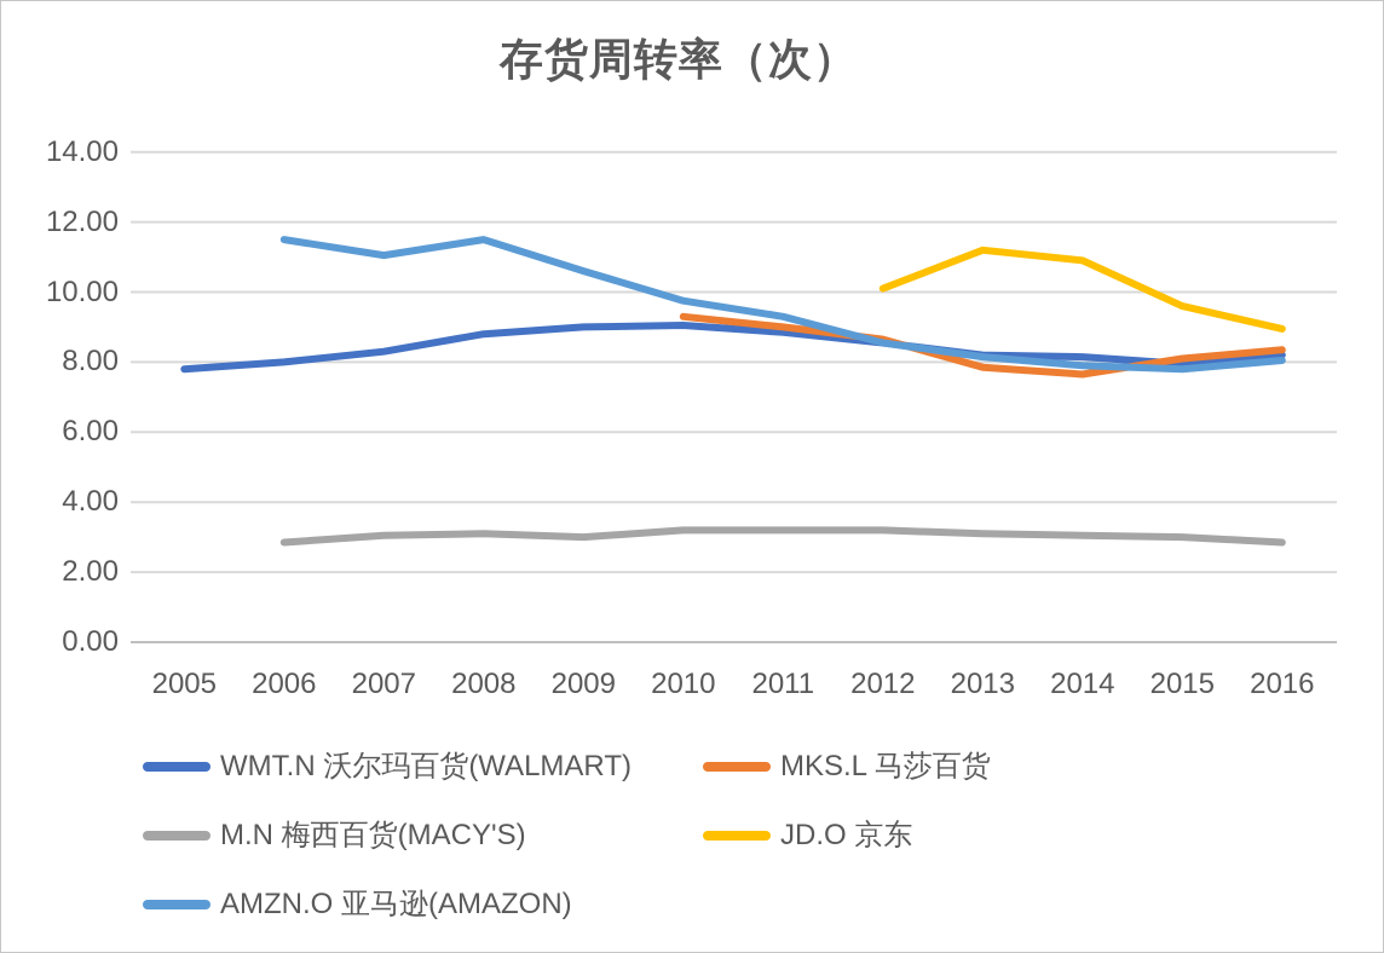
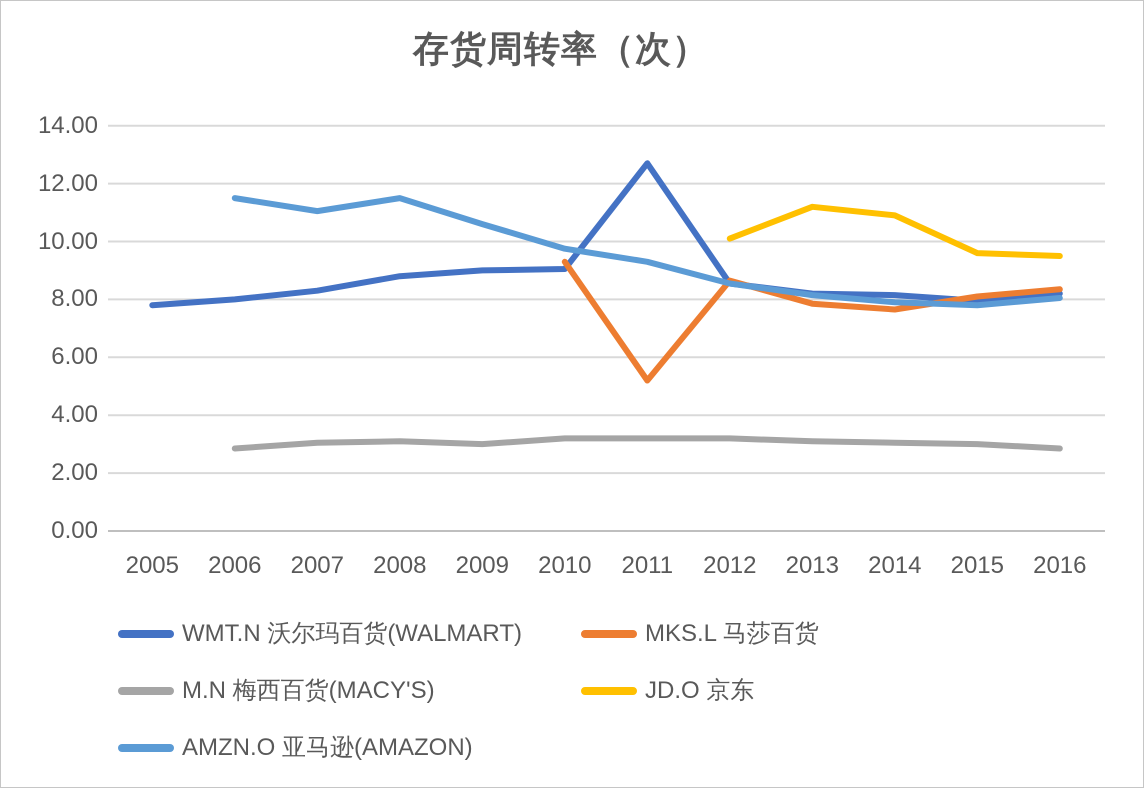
WMT.N 沃尔玛百货(WALMART)/2011: 8.8 -> 12.7
MKS.L 马莎百货/2011: 9.0 -> 5.2
JD.O 京东/2016: 8.9 -> 9.5
